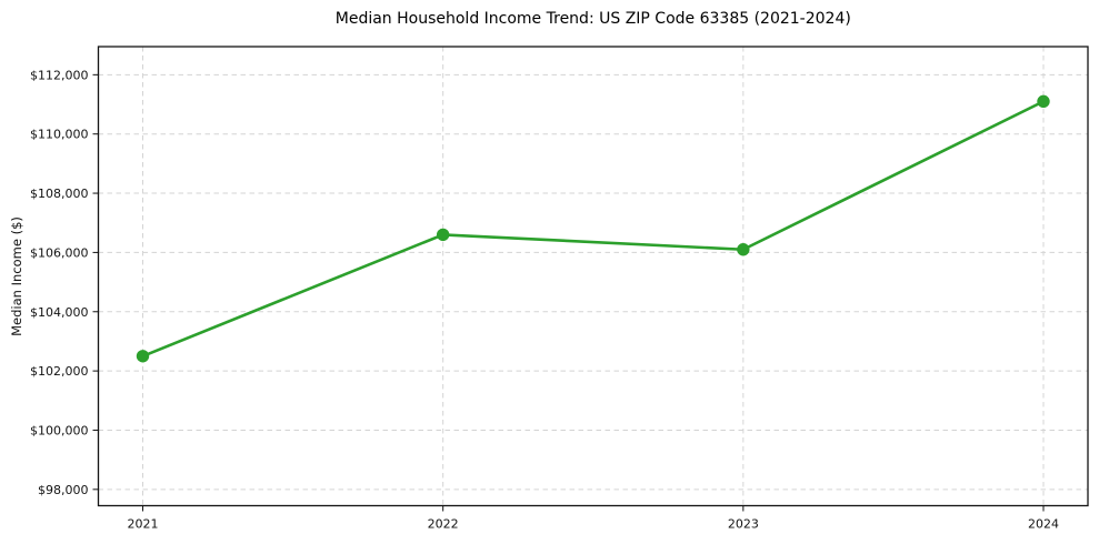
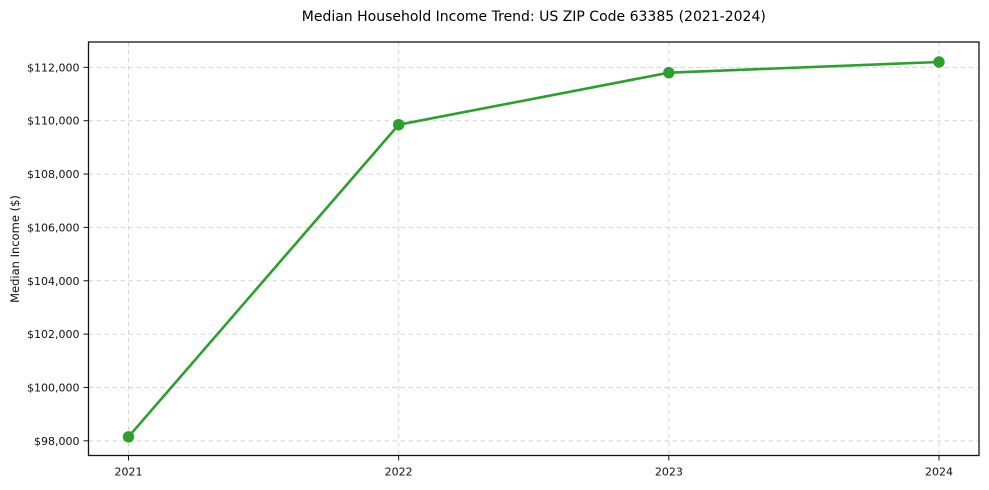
2021: $102500 -> $98200
2022: $106600 -> $109800
2023: $106100 -> $111800
2024: $111100 -> $112200
